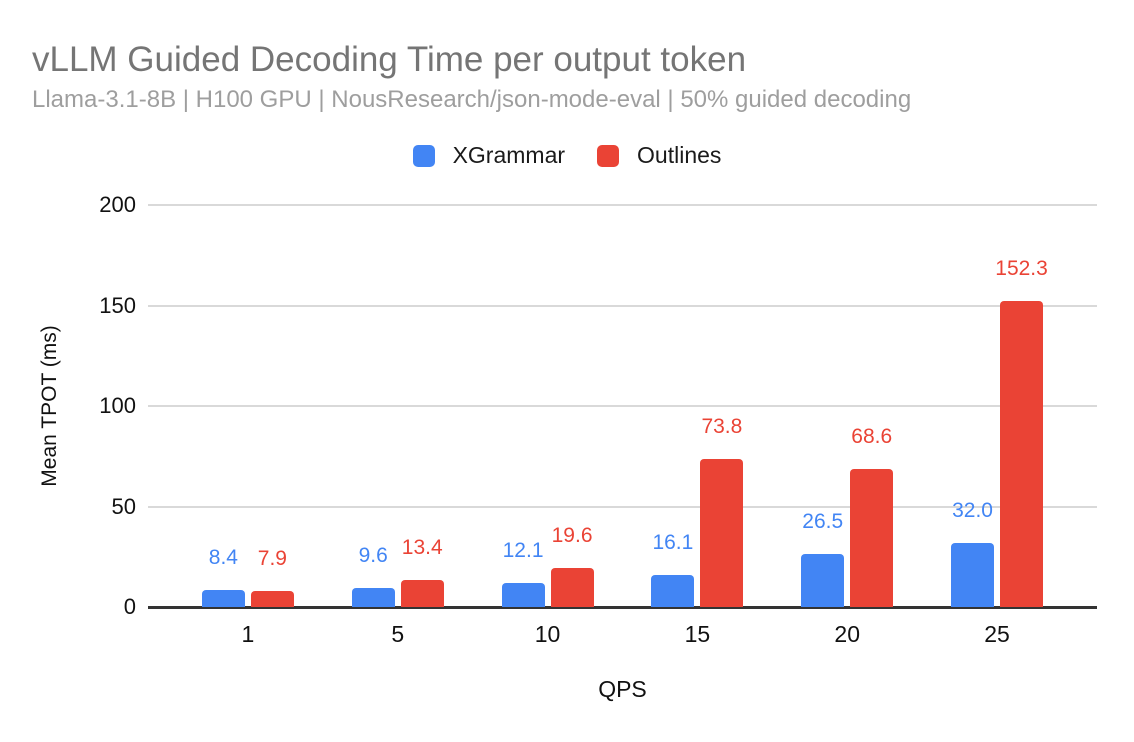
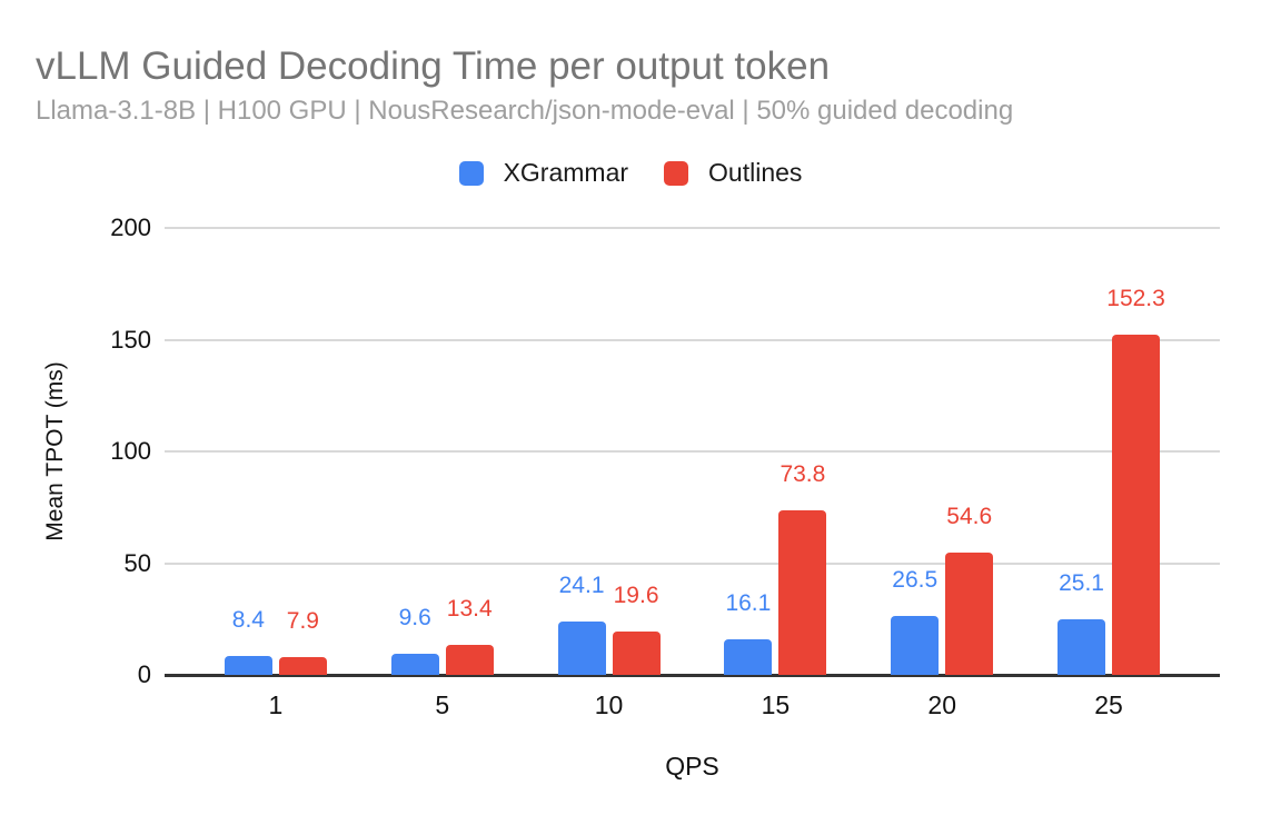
XGrammar/10: 12.1 -> 24.1
Outlines/20: 68.6 -> 54.6
XGrammar/25: 32.0 -> 25.1
